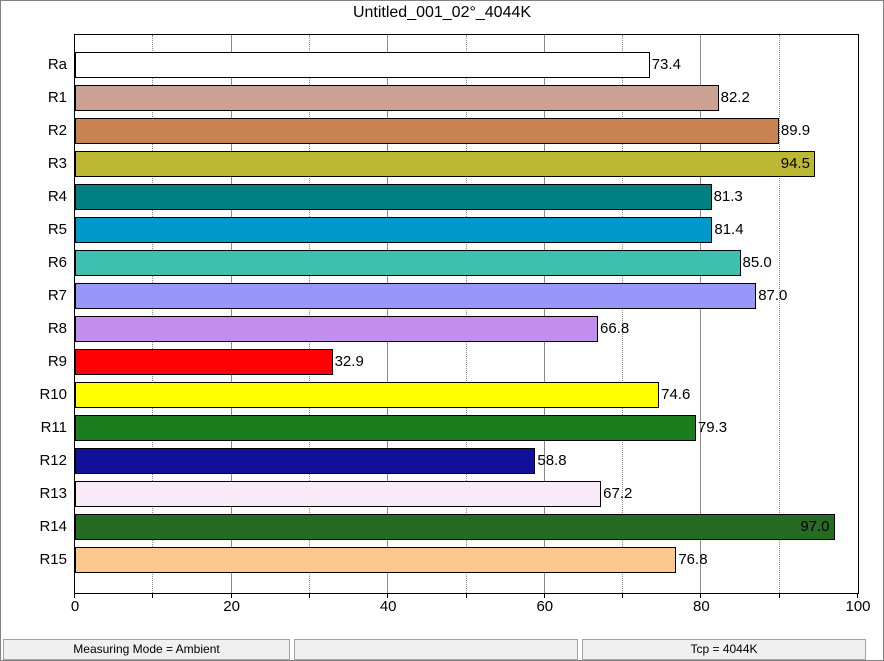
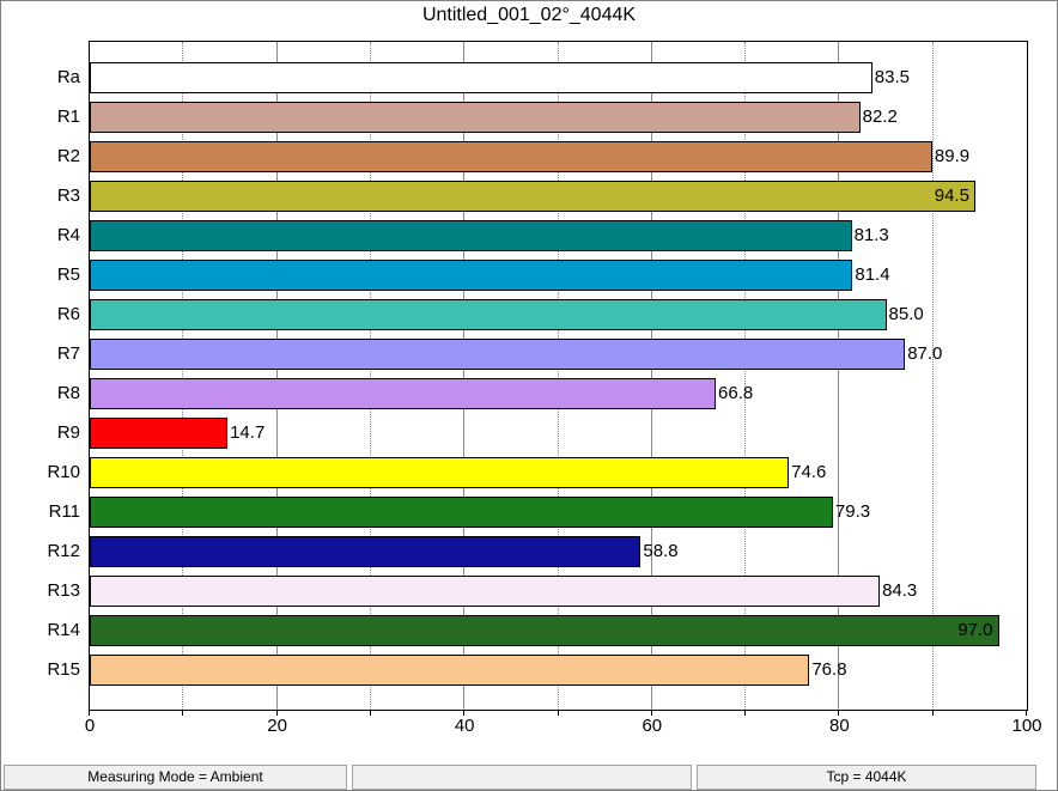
Ra: 73.4 -> 83.5
R9: 32.9 -> 14.7
R13: 67.2 -> 84.3
